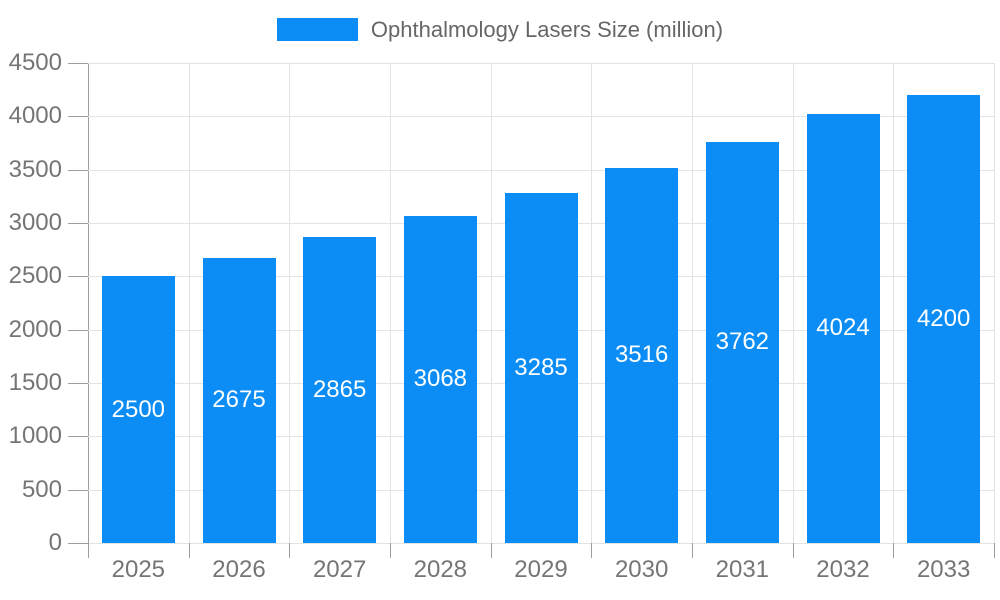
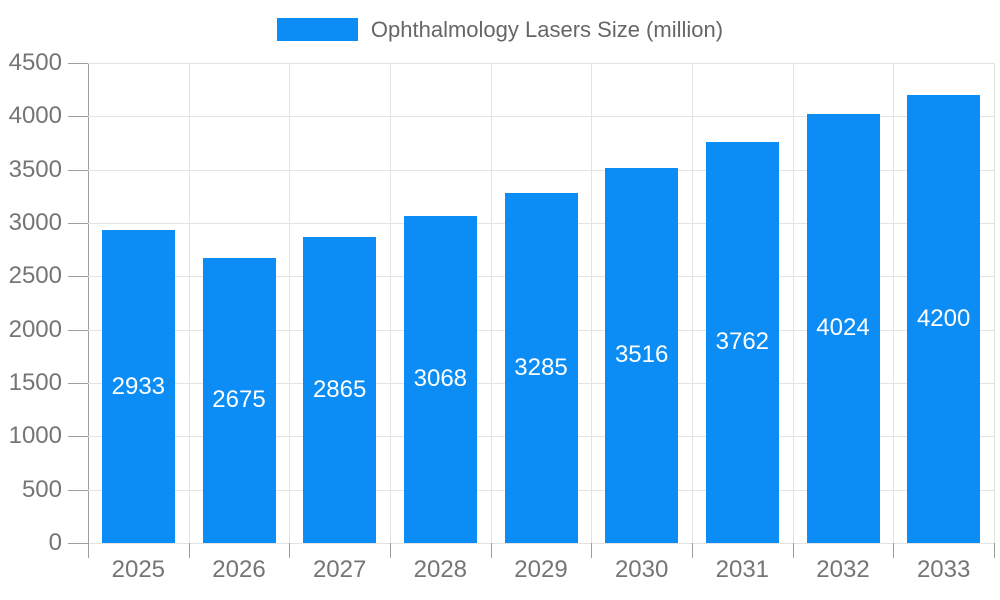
2025: 2500 -> 2933
